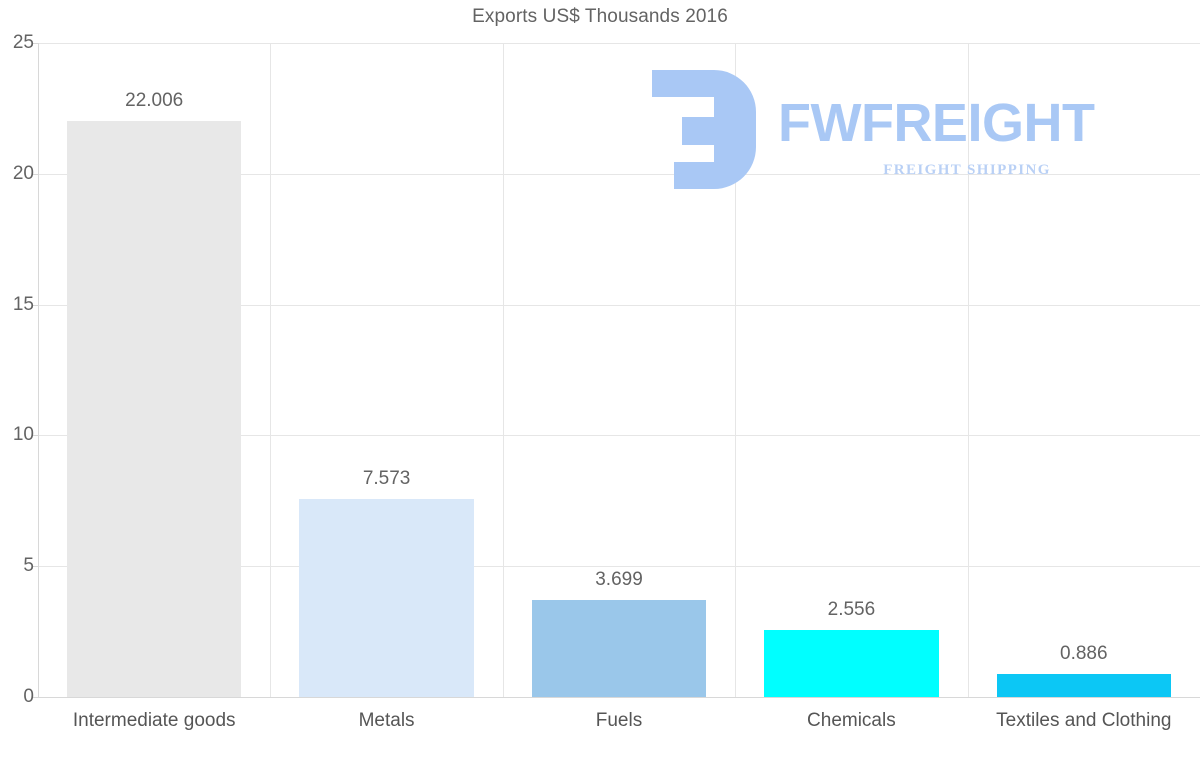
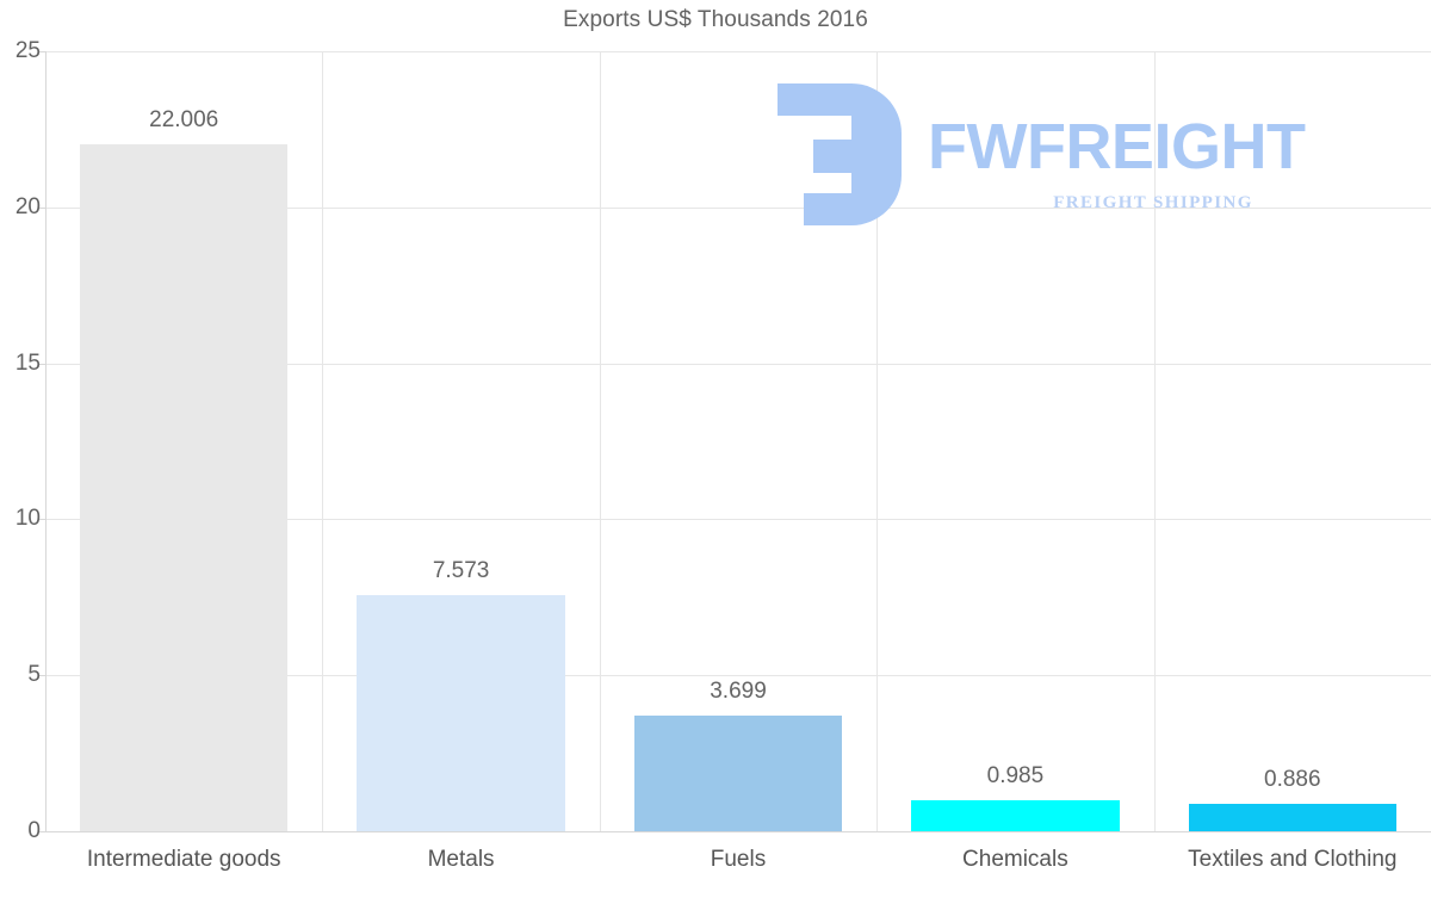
Chemicals: 2.556 -> 0.985
